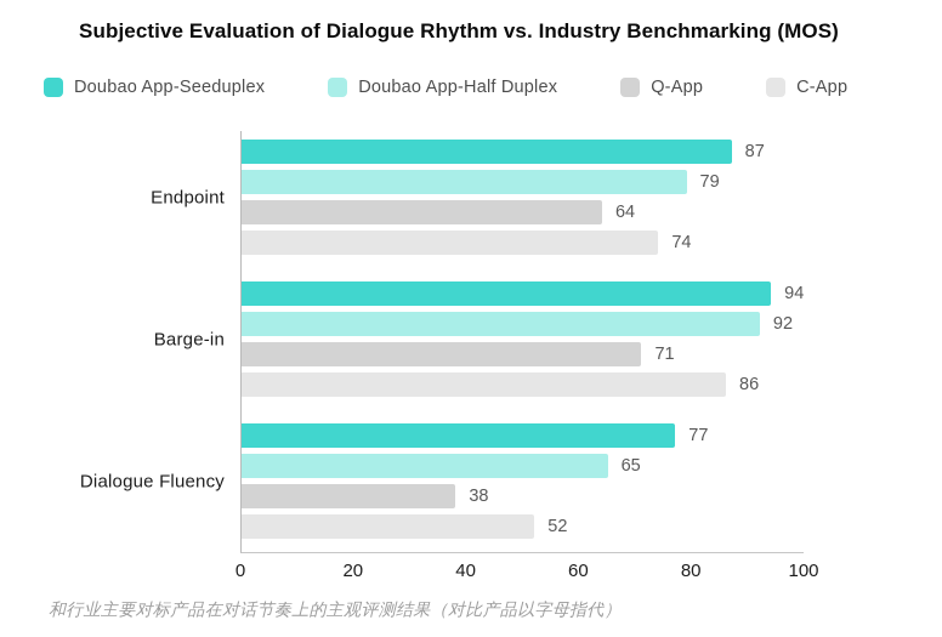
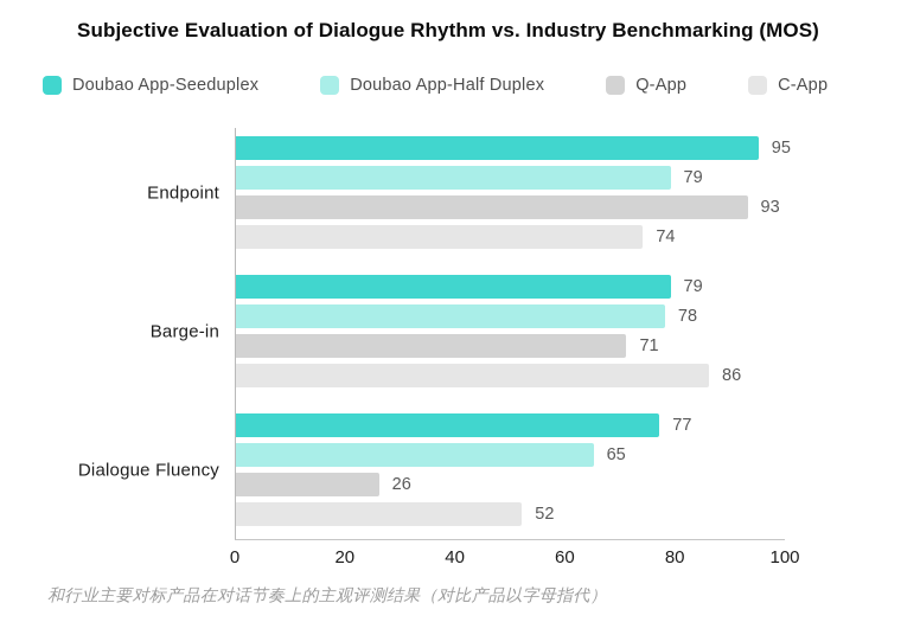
Doubao App-Seeduplex/Endpoint: 87 -> 95
Q-App/Endpoint: 64 -> 93
Doubao App-Seeduplex/Barge-in: 94 -> 79
Doubao App-Half Duplex/Barge-in: 92 -> 78
Q-App/Dialogue Fluency: 38 -> 26
